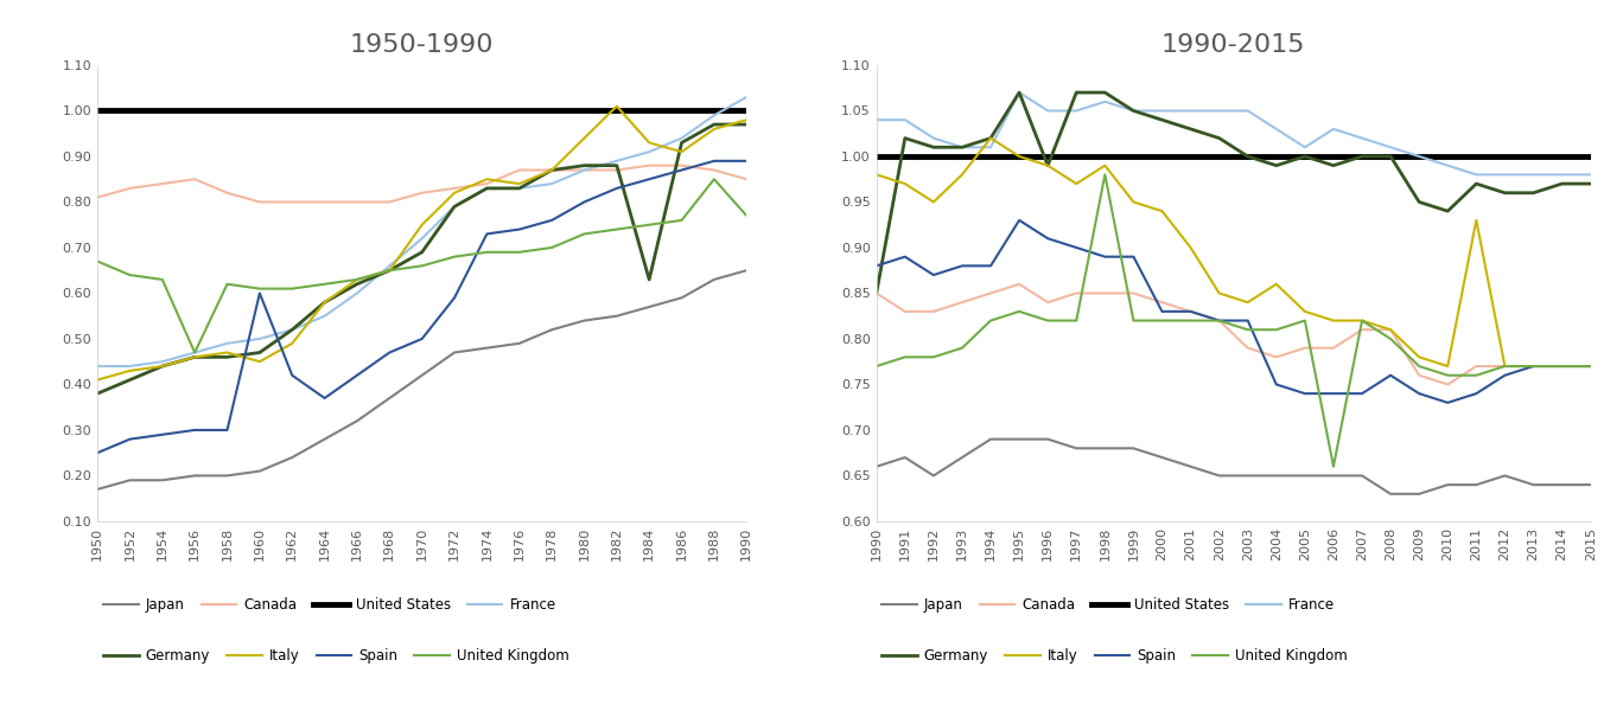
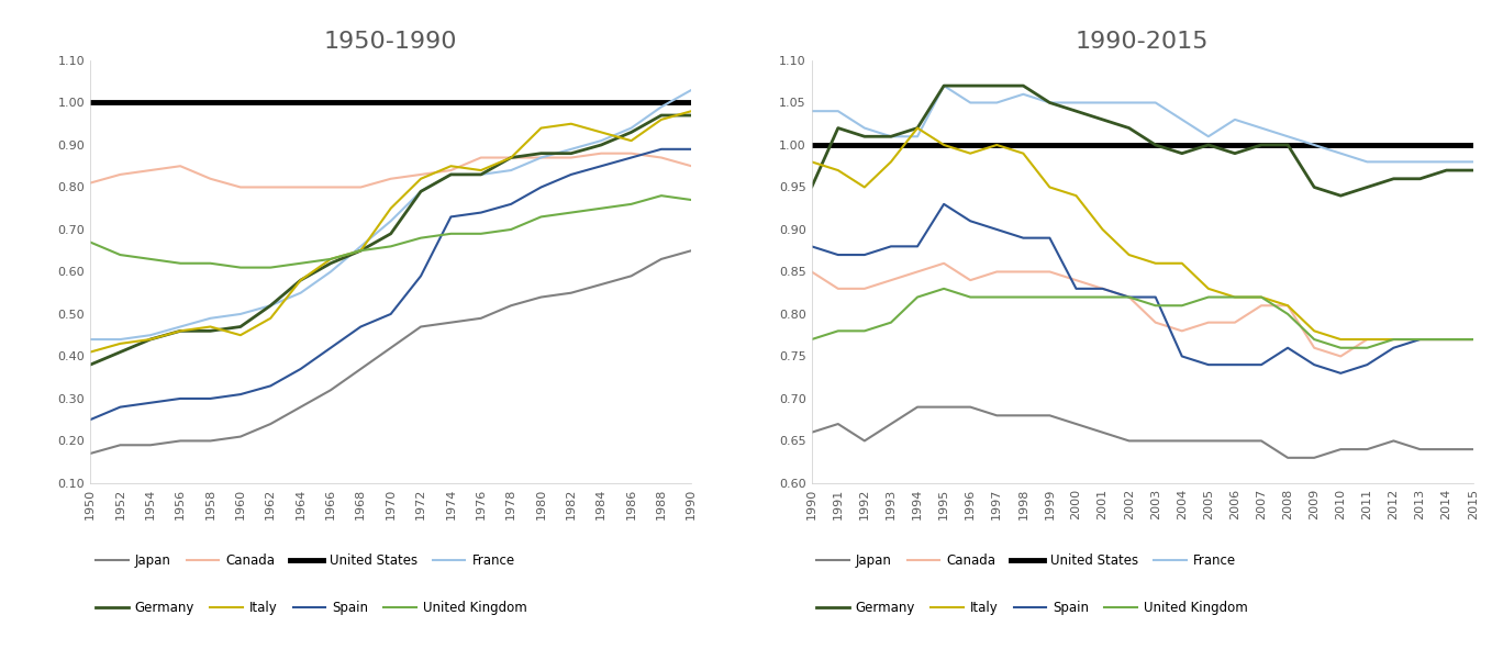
1950-1990/United Kingdom/1956: 0.47 -> 0.62
1950-1990/Spain/1960: 0.60 -> 0.31
1950-1990/Spain/1962: 0.42 -> 0.33
1950-1990/Italy/1982: 1.01 -> 0.95
1950-1990/Germany/1984: 0.63 -> 0.90
1950-1990/United Kingdom/1988: 0.85 -> 0.78
1990-2015/Germany/1990: 0.85 -> 0.95
1990-2015/Spain/1991: 0.89 -> 0.87
1990-2015/Germany/1996: 0.99 -> 1.07
1990-2015/Italy/1997: 0.97 -> 1.00
1990-2015/United Kingdom/1998: 0.98 -> 0.82
1990-2015/Italy/2002: 0.85 -> 0.87
1990-2015/Italy/2003: 0.84 -> 0.86
1990-2015/United Kingdom/2006: 0.66 -> 0.82
1990-2015/Germany/2011: 0.97 -> 0.95
1990-2015/Italy/2011: 0.93 -> 0.77
